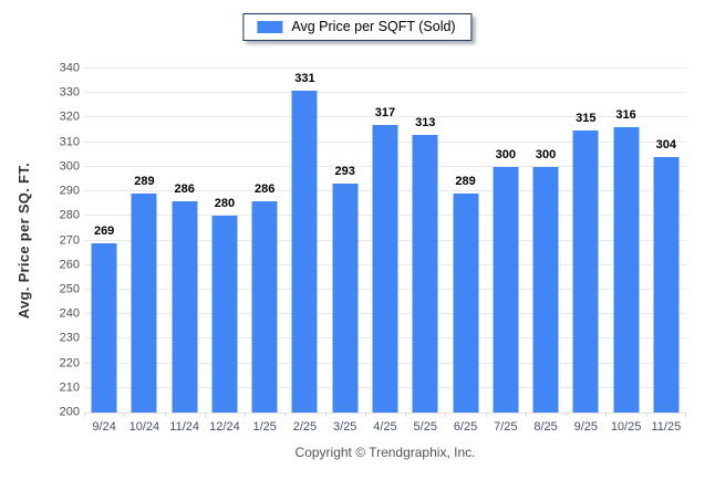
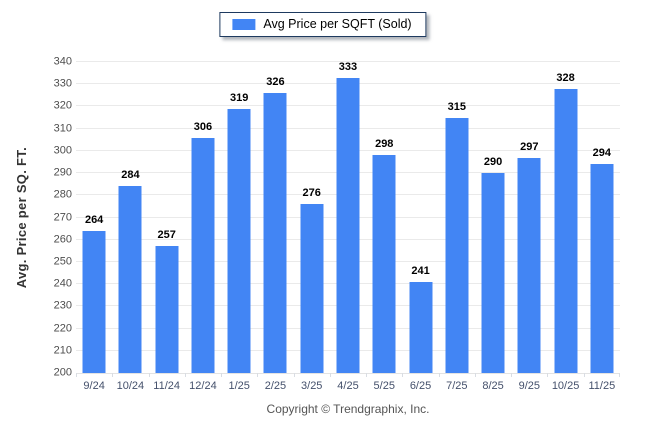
9/24: 269 -> 264
10/24: 289 -> 284
11/24: 286 -> 257
12/24: 280 -> 306
1/25: 286 -> 319
2/25: 331 -> 326
3/25: 293 -> 276
4/25: 317 -> 333
5/25: 313 -> 298
6/25: 289 -> 241
7/25: 300 -> 315
8/25: 300 -> 290
9/25: 315 -> 297
10/25: 316 -> 328
11/25: 304 -> 294
